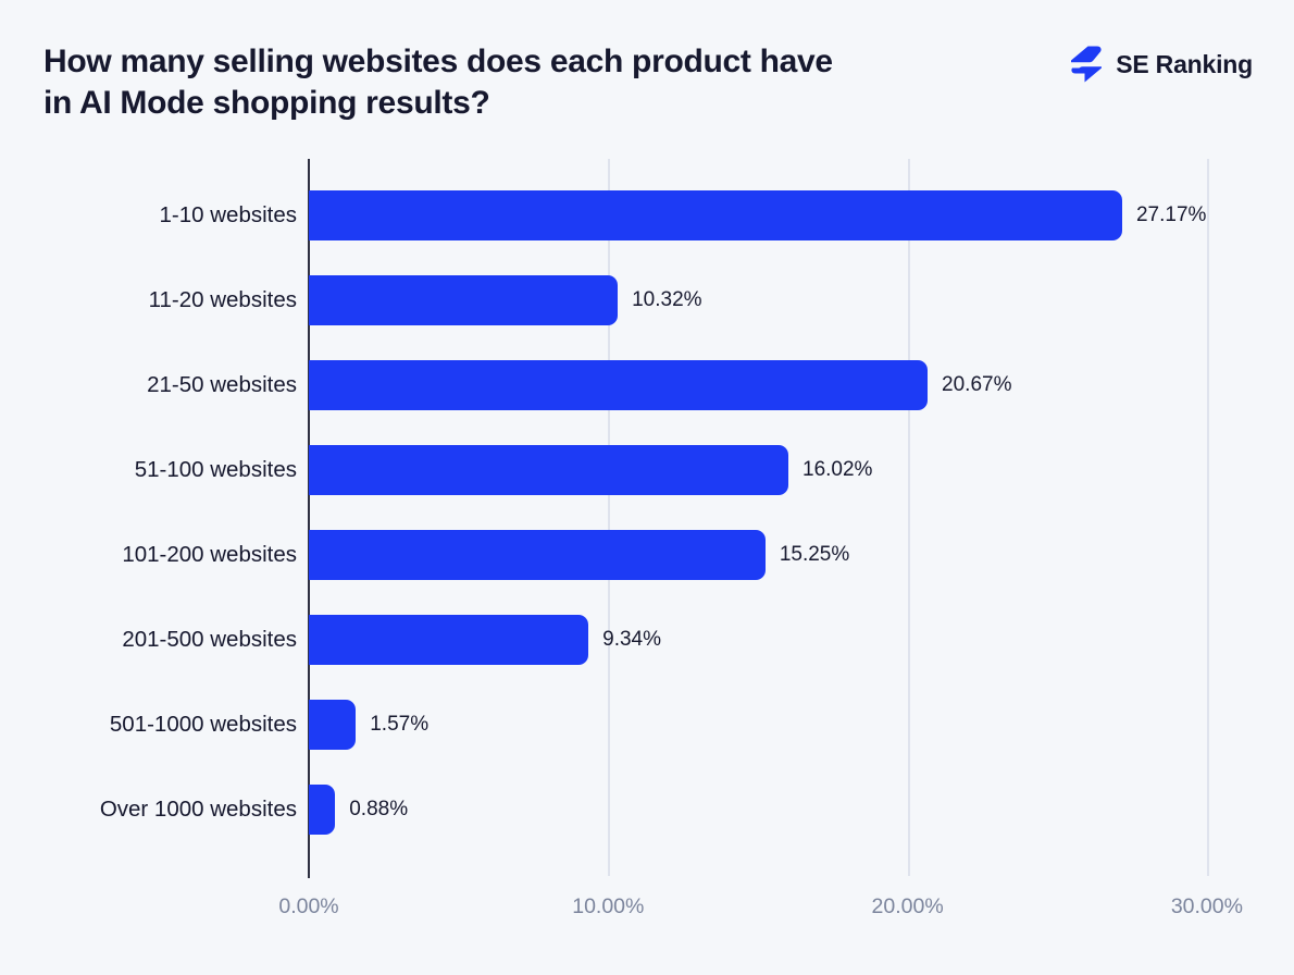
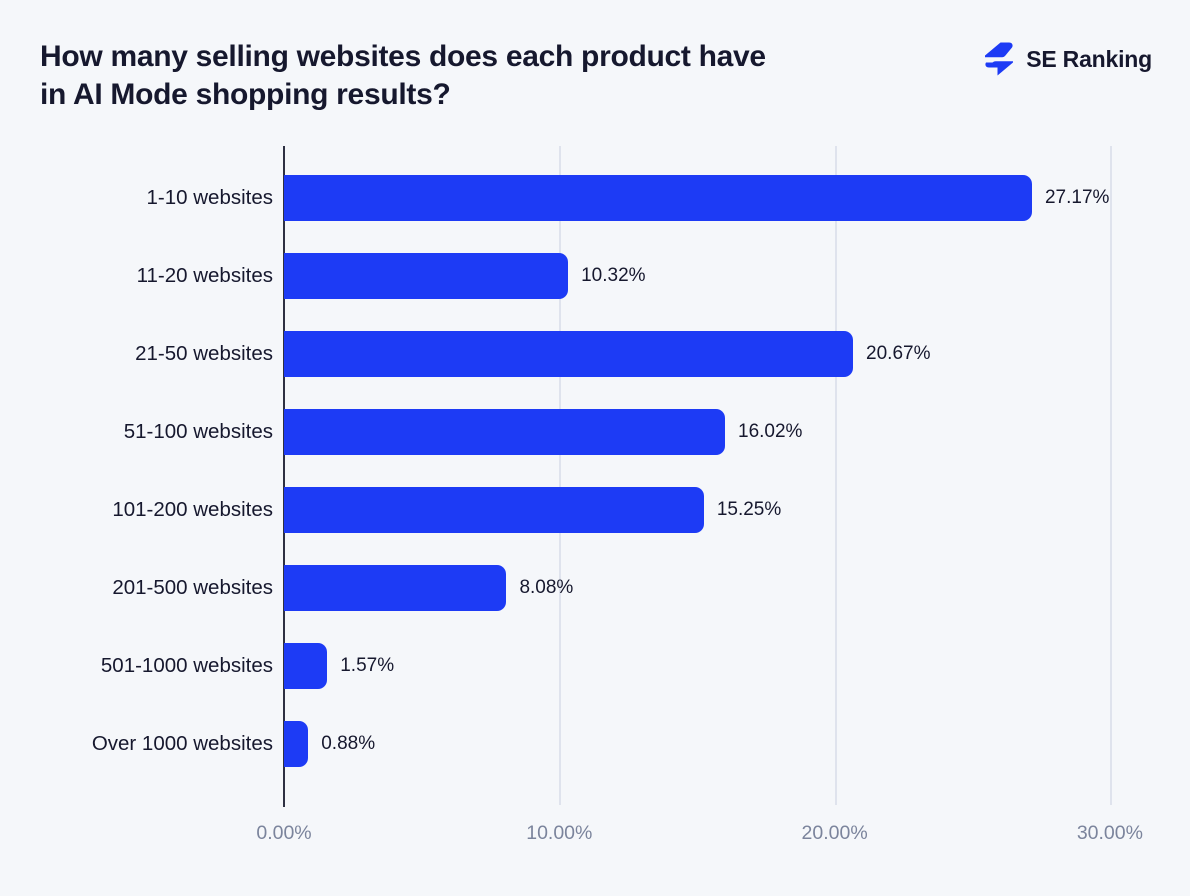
201-500 websites: 9.34% -> 8.08%
